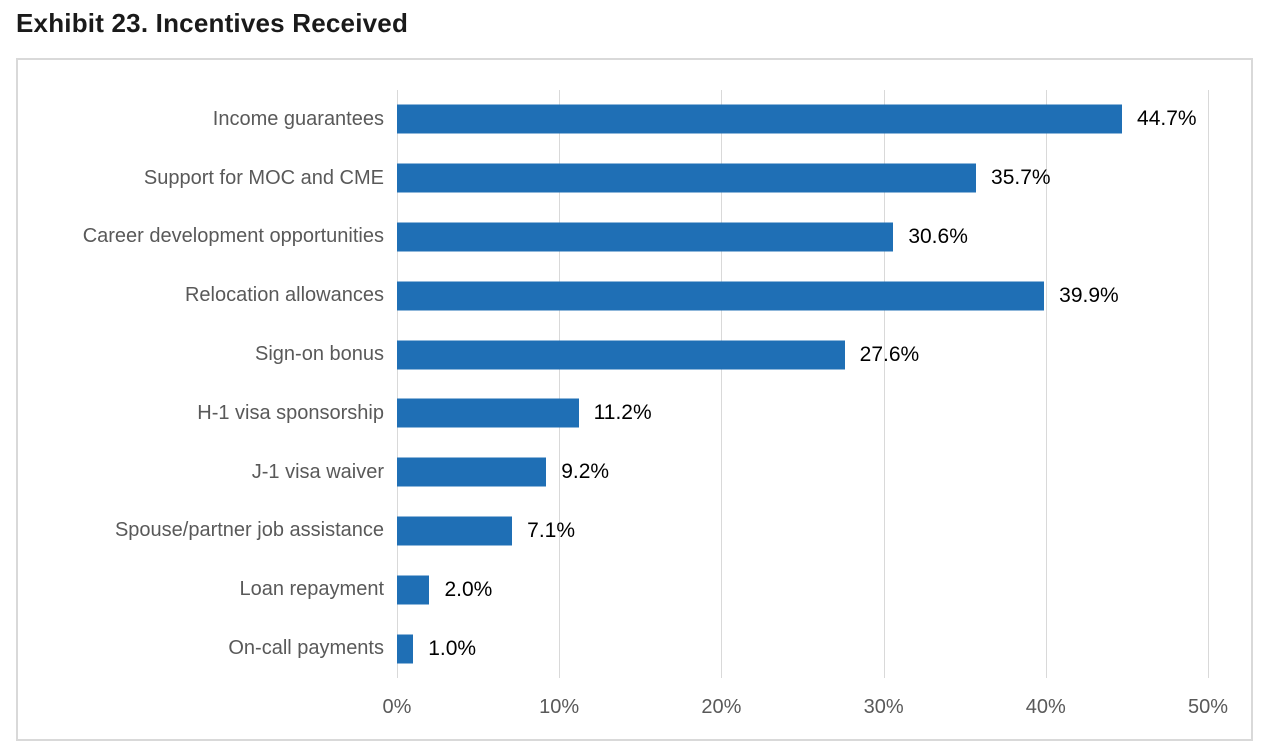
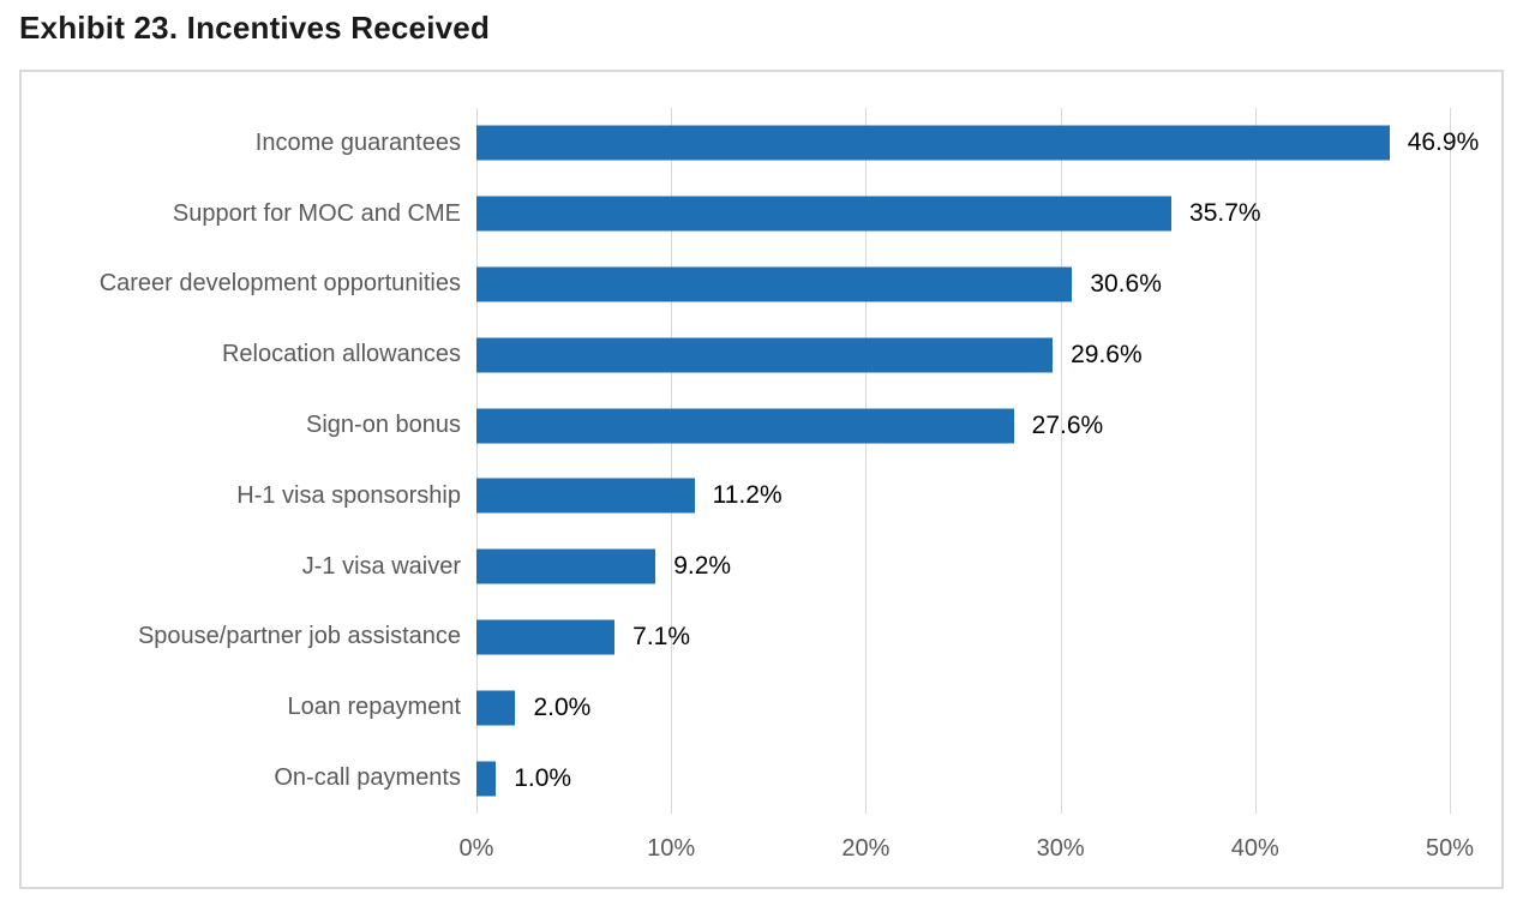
Income guarantees: 44.7% -> 46.9%
Relocation allowances: 39.9% -> 29.6%
